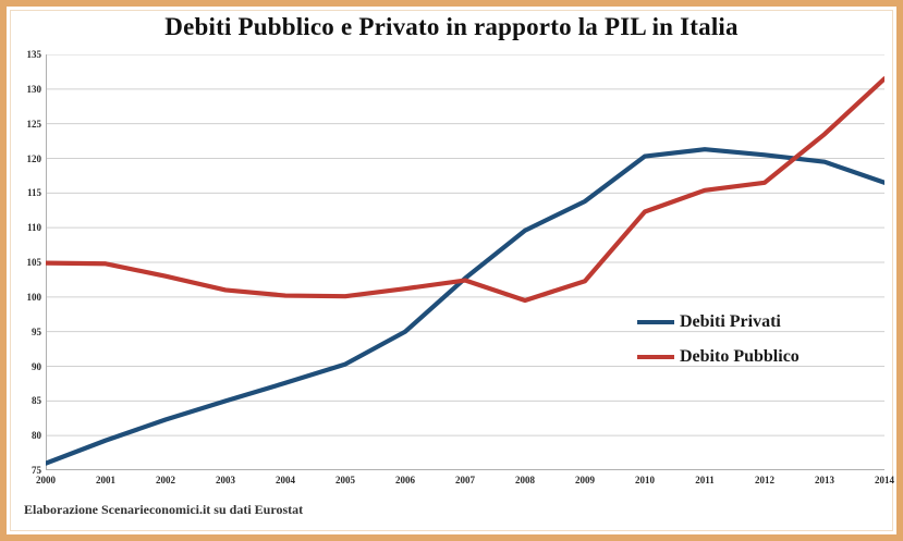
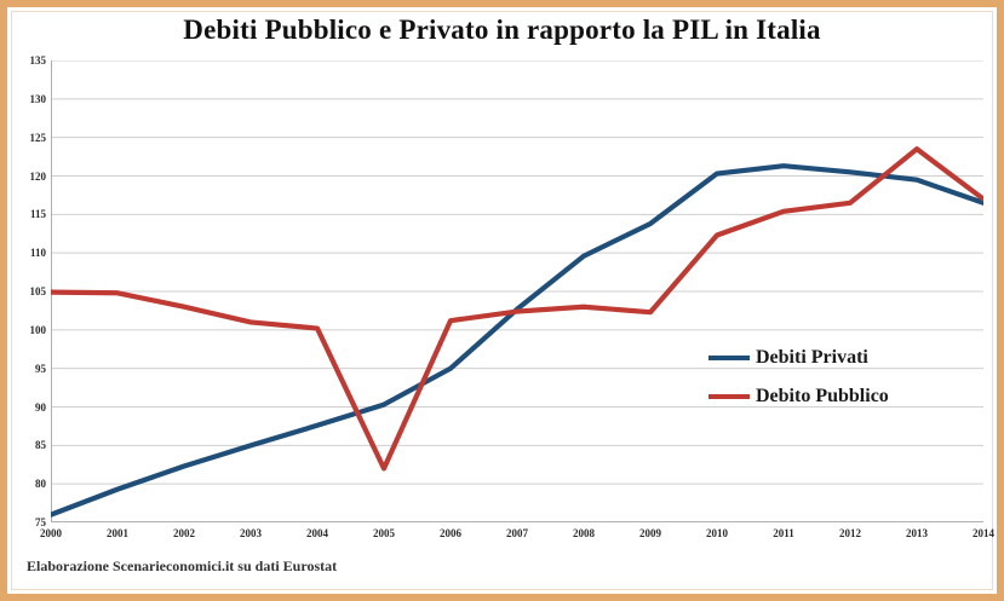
Debito Pubblico/2005: 100 -> 82
Debito Pubblico/2008: 100 -> 103
Debito Pubblico/2014: 132 -> 117
